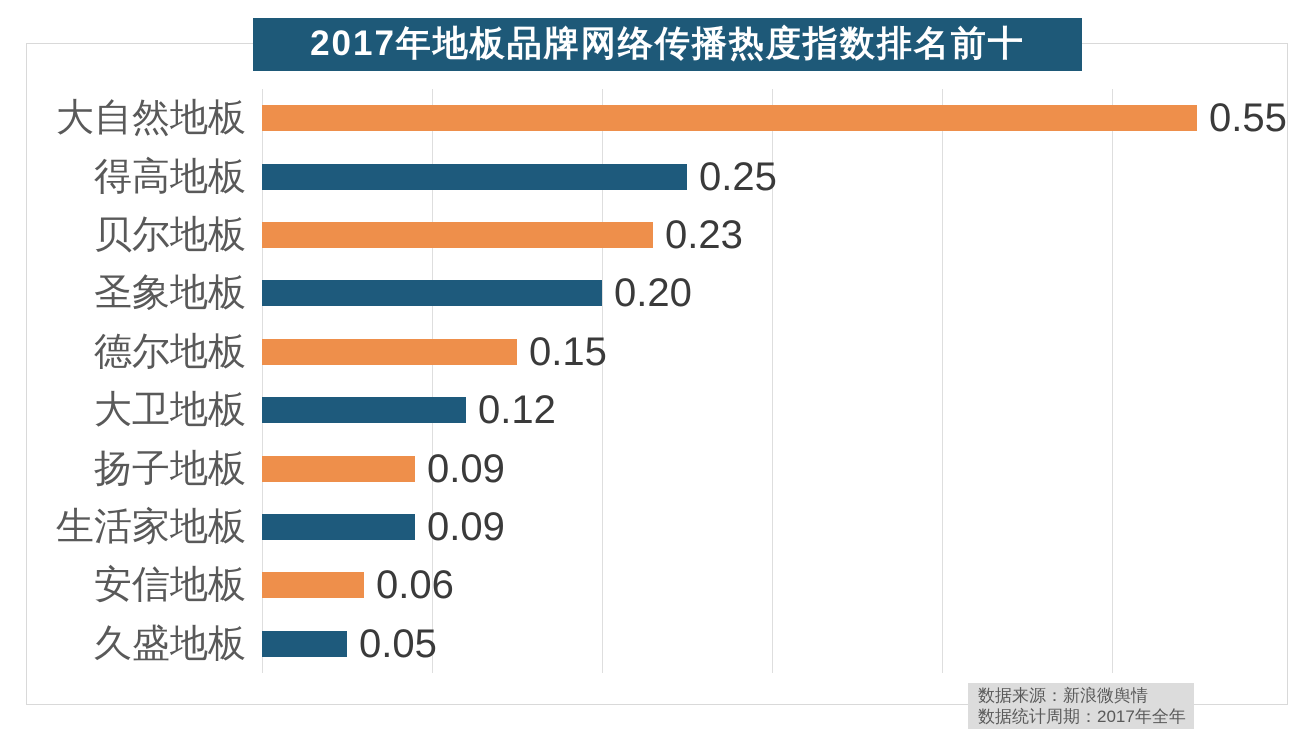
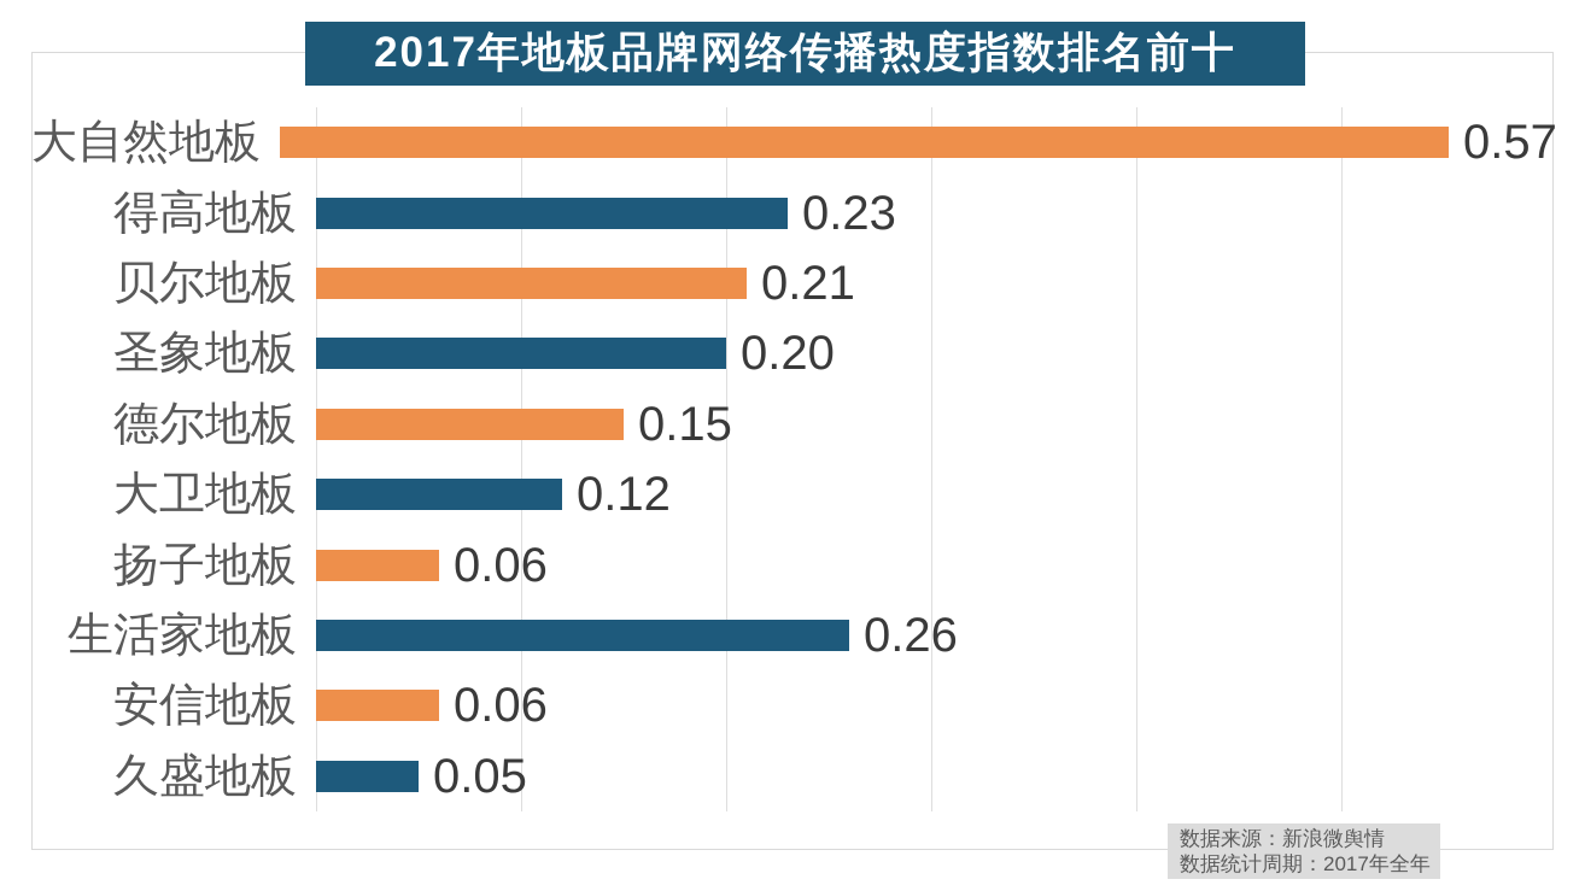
大自然地板: 0.55 -> 0.57
得高地板: 0.25 -> 0.23
贝尔地板: 0.23 -> 0.21
扬子地板: 0.09 -> 0.06
生活家地板: 0.09 -> 0.26
